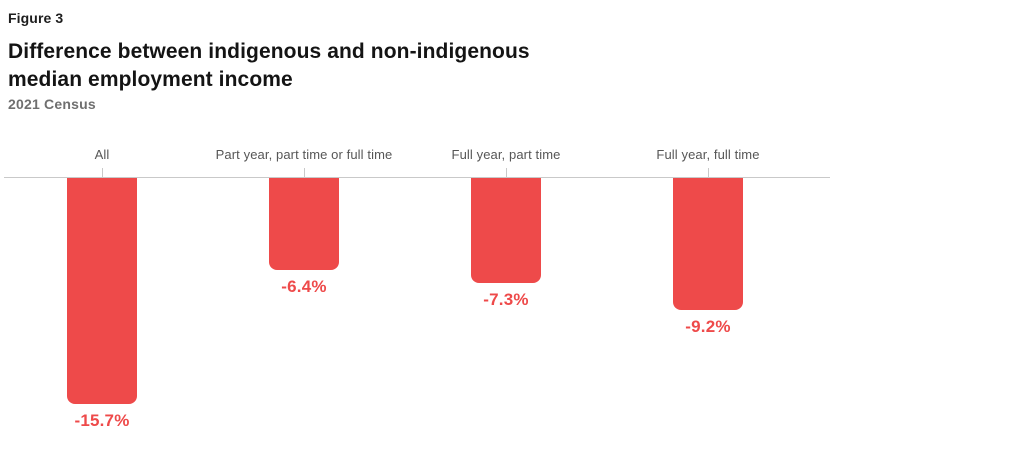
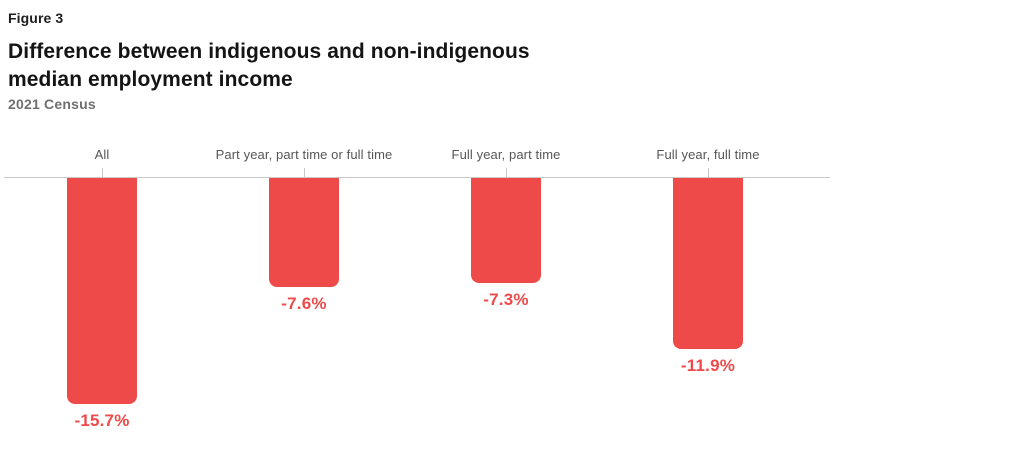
Part year, part time or full time: -6.4% -> -7.6%
Full year, full time: -9.2% -> -11.9%
